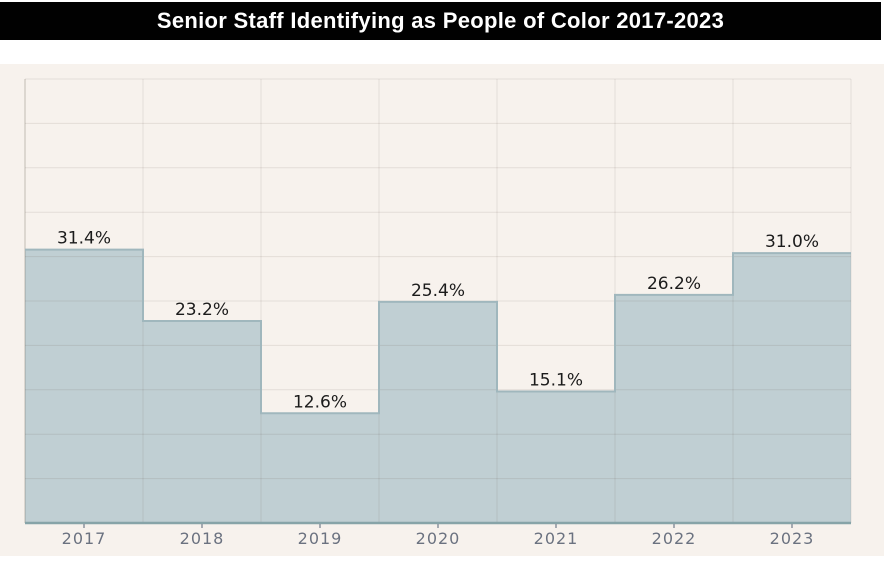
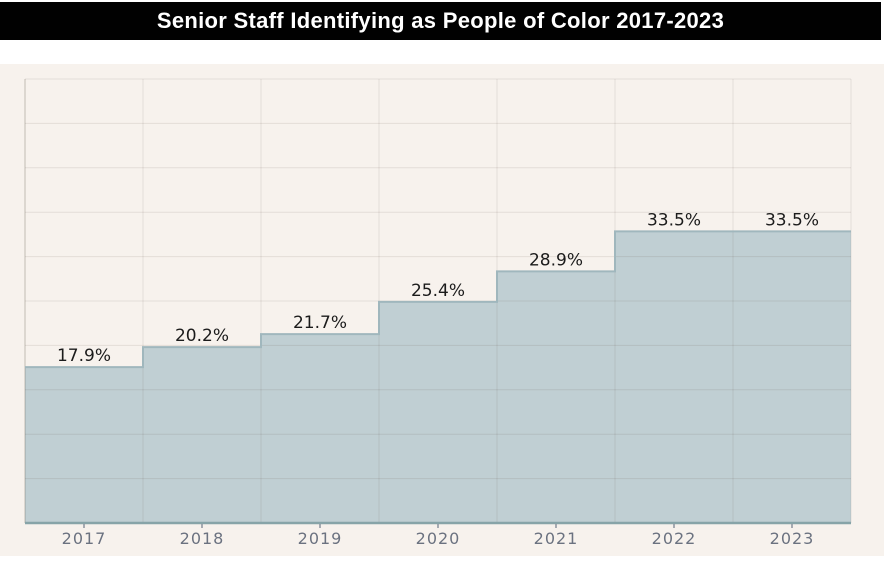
2017: 31.4% -> 17.9%
2018: 23.2% -> 20.2%
2019: 12.6% -> 21.7%
2021: 15.1% -> 28.9%
2022: 26.2% -> 33.5%
2023: 31.0% -> 33.5%
